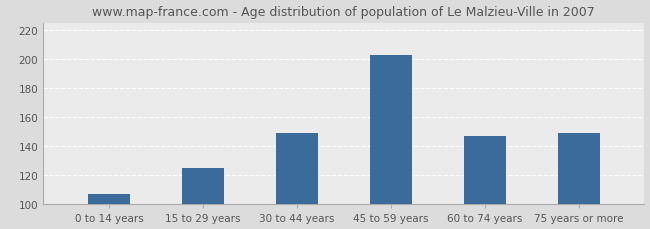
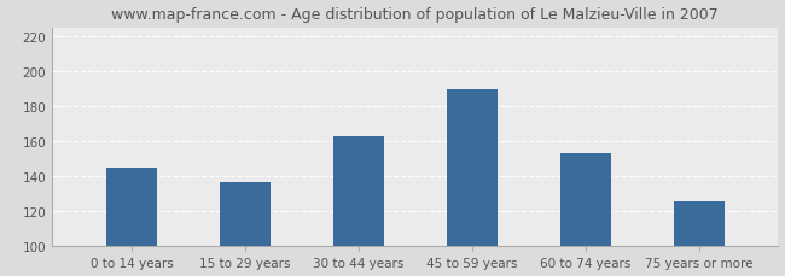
0 to 14 years: 107 -> 145
15 to 29 years: 125 -> 137
30 to 44 years: 149 -> 163
45 to 59 years: 203 -> 190
60 to 74 years: 147 -> 153
75 years or more: 149 -> 126
